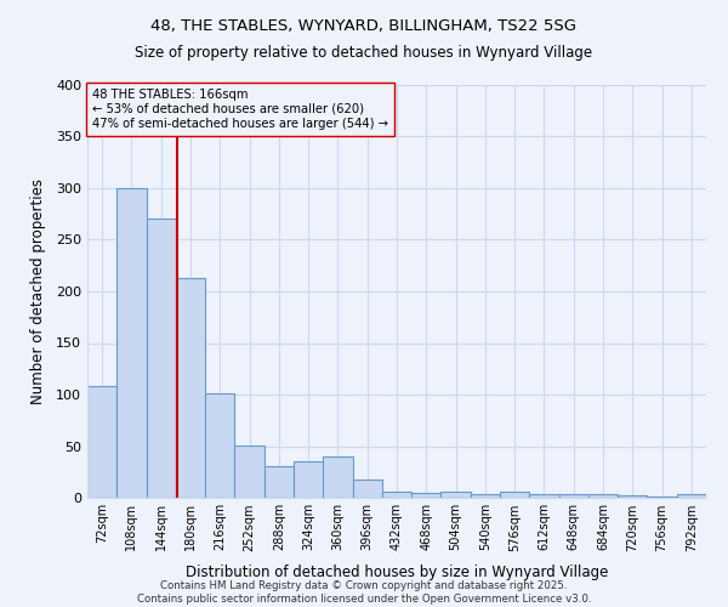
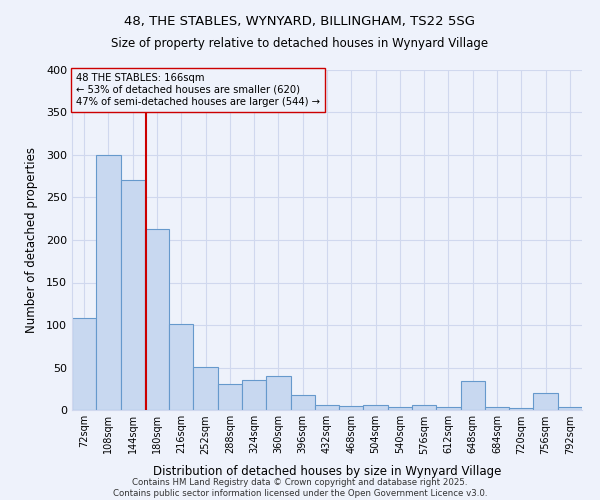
648sqm: 3 -> 34
756sqm: 1 -> 20
